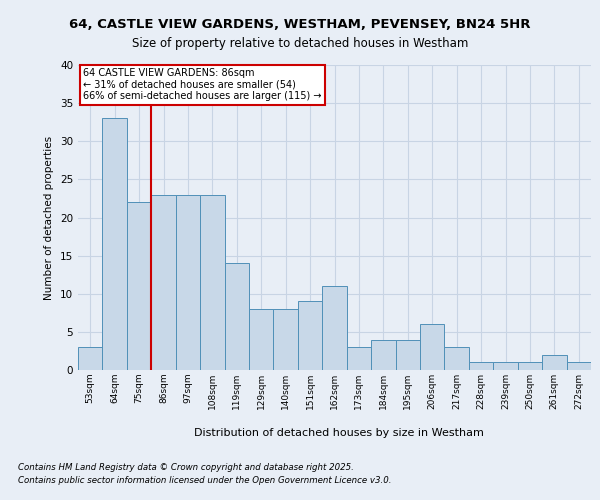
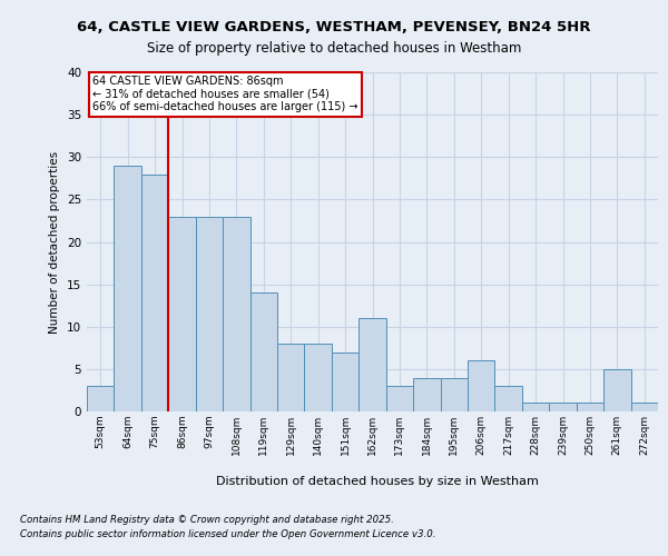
64sqm: 33 -> 29
75sqm: 22 -> 28
151sqm: 9 -> 7
261sqm: 2 -> 5
